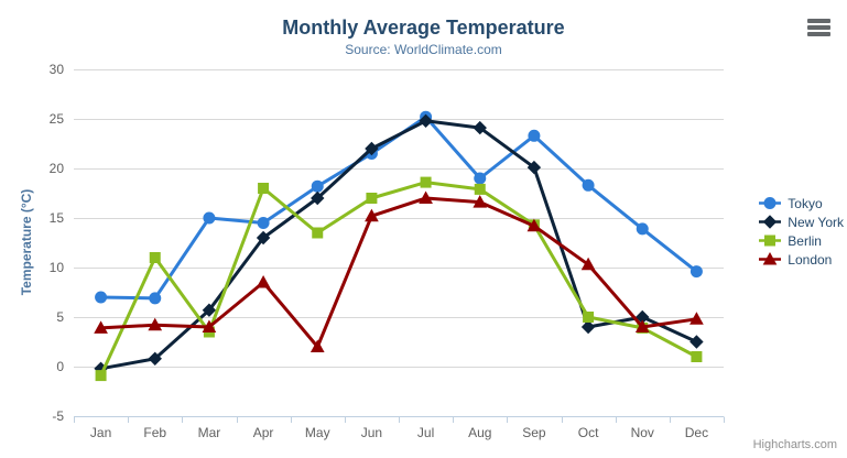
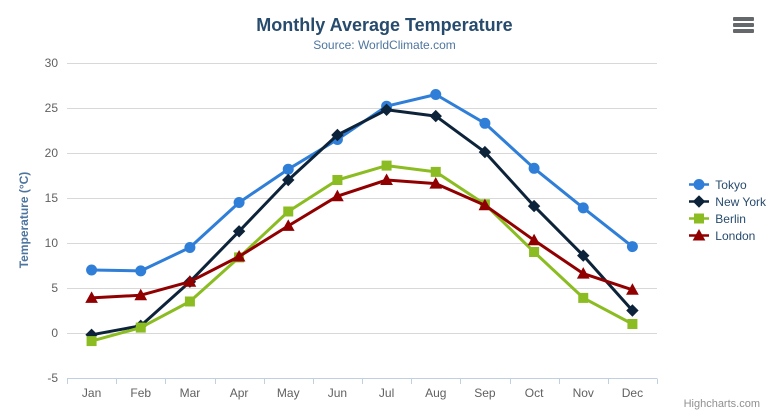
Berlin/Feb: 11 -> 1
Tokyo/Mar: 15 -> 10
London/Mar: 4 -> 6
New York/Apr: 13 -> 11
Berlin/Apr: 18 -> 8
London/May: 2 -> 12
Tokyo/Aug: 19 -> 26
New York/Oct: 4 -> 14
Berlin/Oct: 5 -> 9
New York/Nov: 5 -> 9
London/Nov: 4 -> 7
